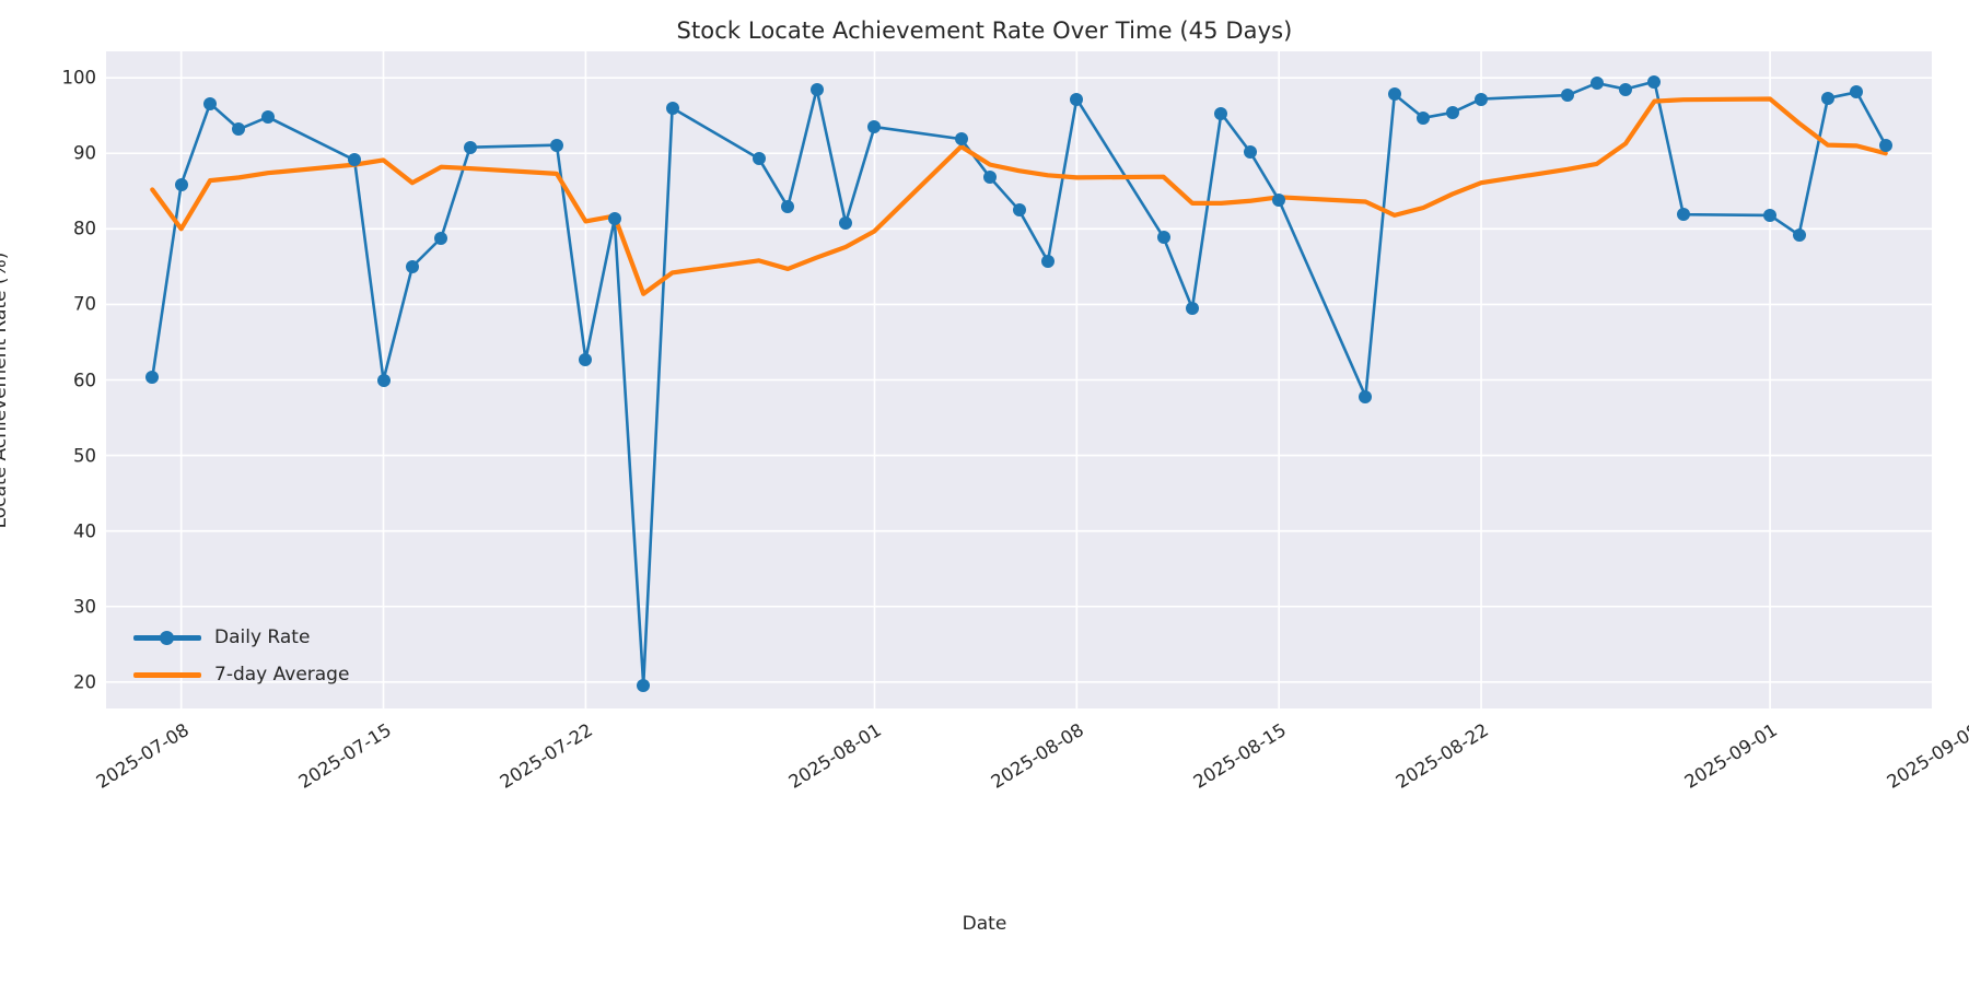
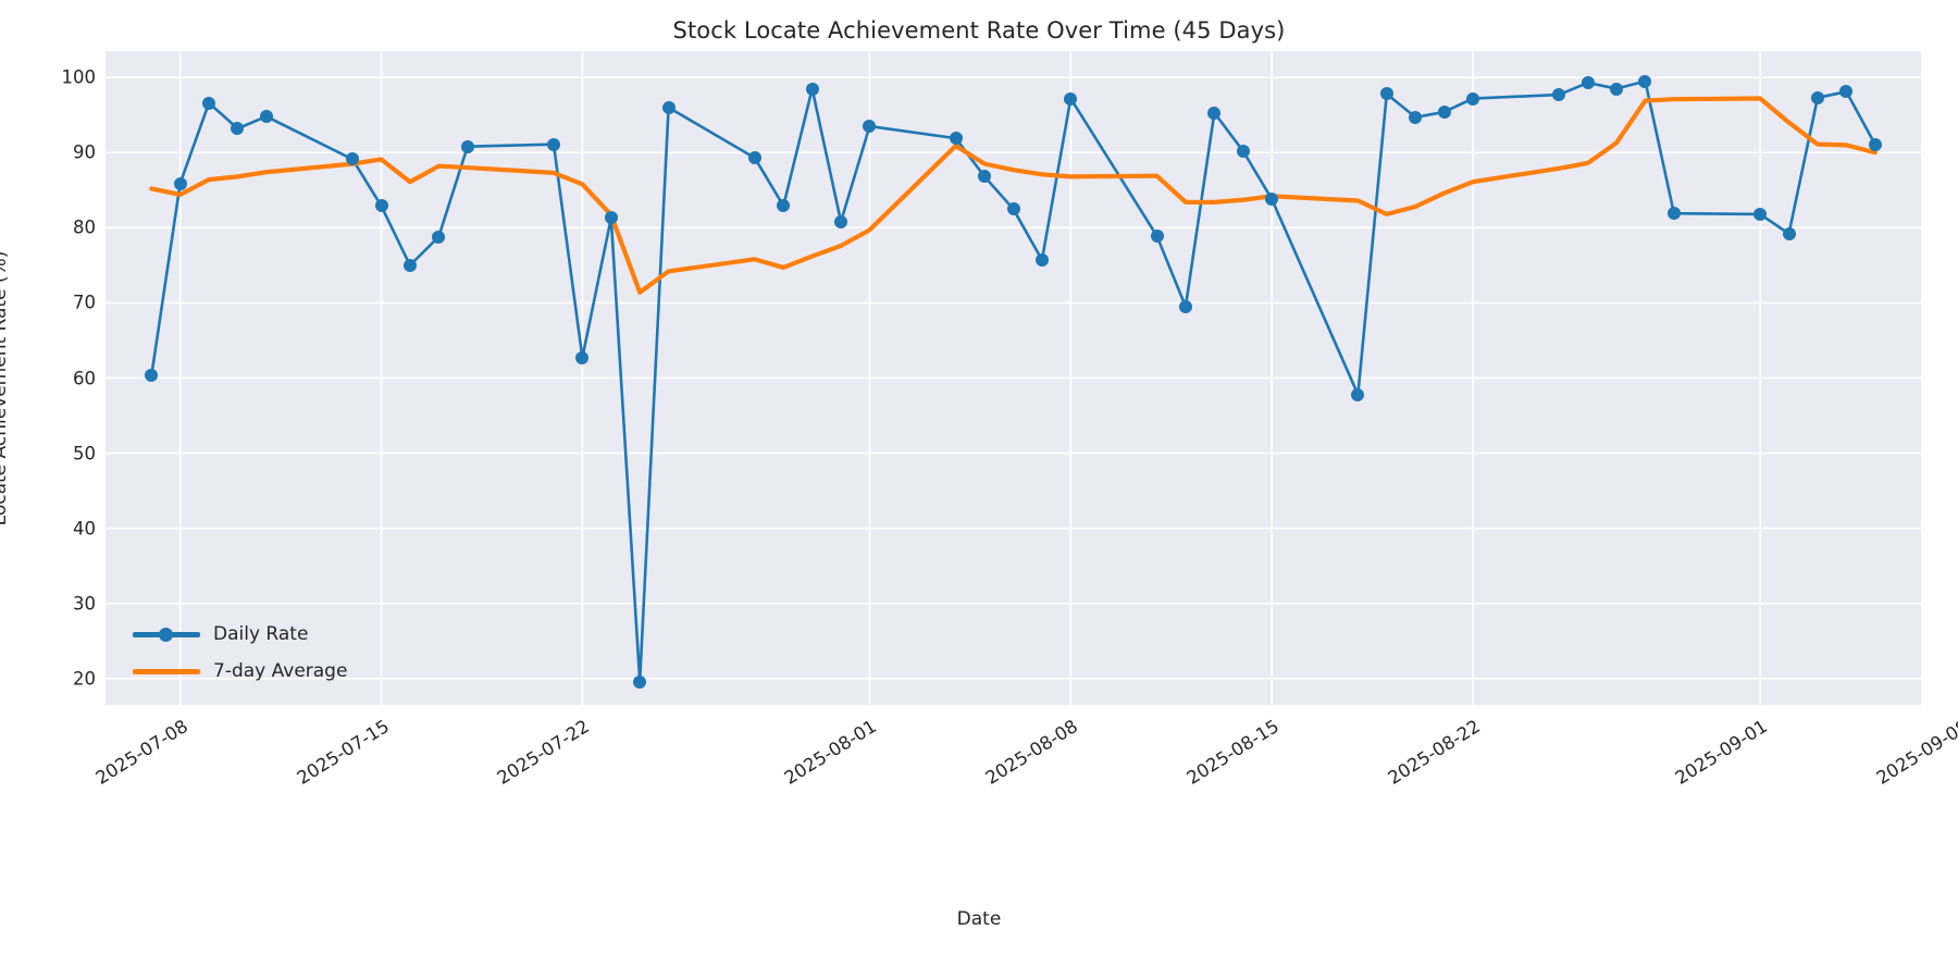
7-day Average/2025-07-08: 80 -> 84
Daily Rate/2025-07-15: 60 -> 83
7-day Average/2025-07-22: 81 -> 86
